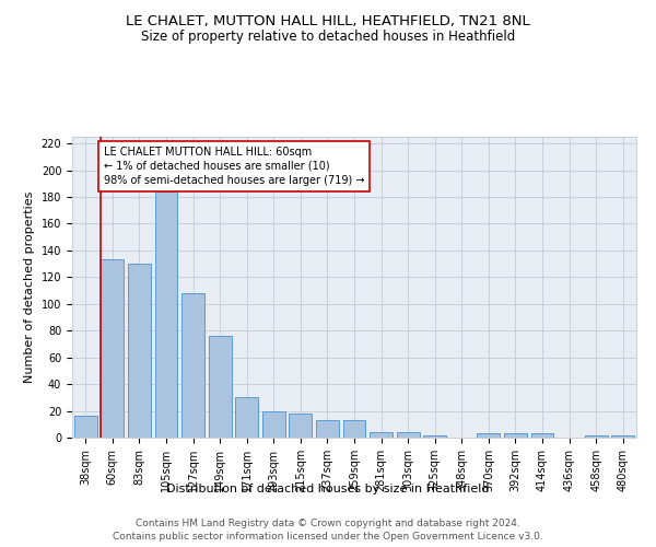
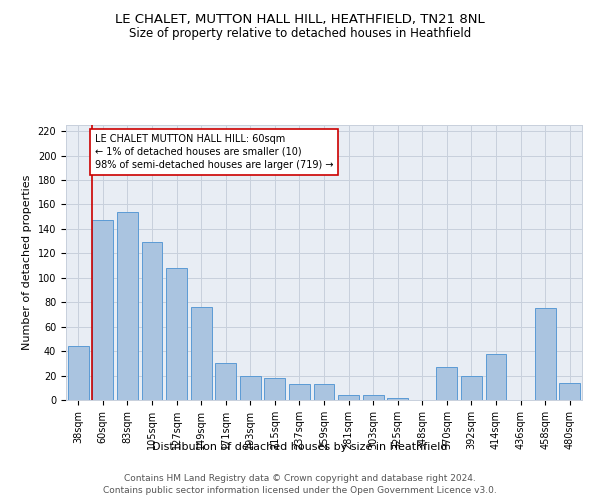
38sqm: 16 -> 44
60sqm: 133 -> 147
83sqm: 130 -> 154
105sqm: 184 -> 129
370sqm: 3 -> 27
392sqm: 3 -> 20
414sqm: 3 -> 38
458sqm: 2 -> 75
480sqm: 2 -> 14
